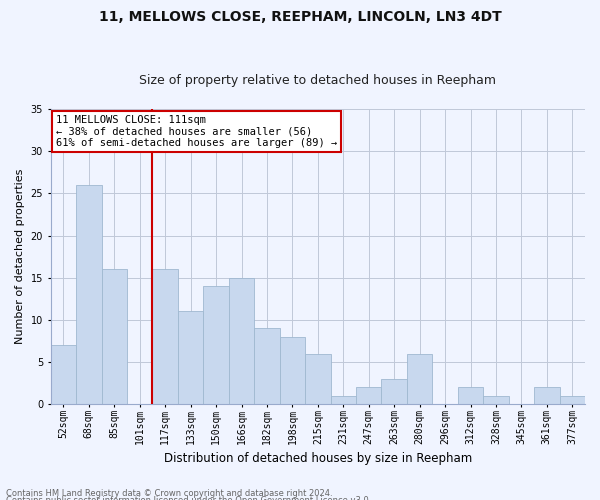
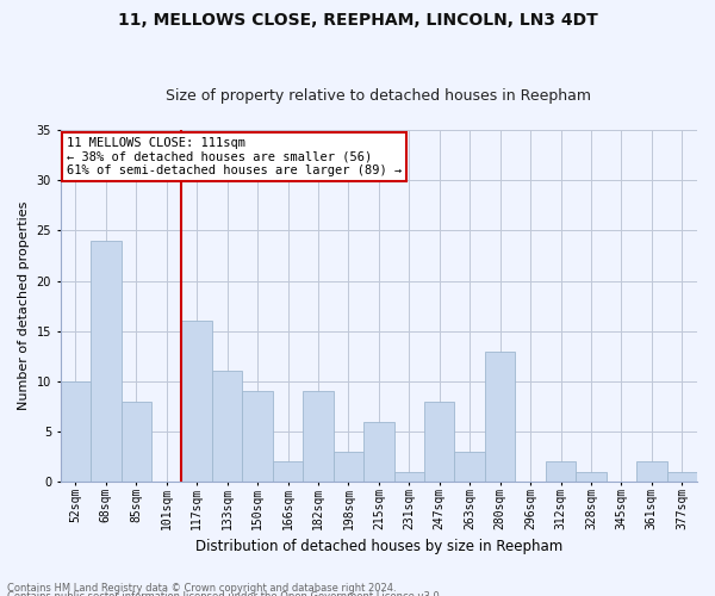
52sqm: 7 -> 10
68sqm: 26 -> 24
85sqm: 16 -> 8
150sqm: 14 -> 9
166sqm: 15 -> 2
198sqm: 8 -> 3
247sqm: 2 -> 8
280sqm: 6 -> 13
